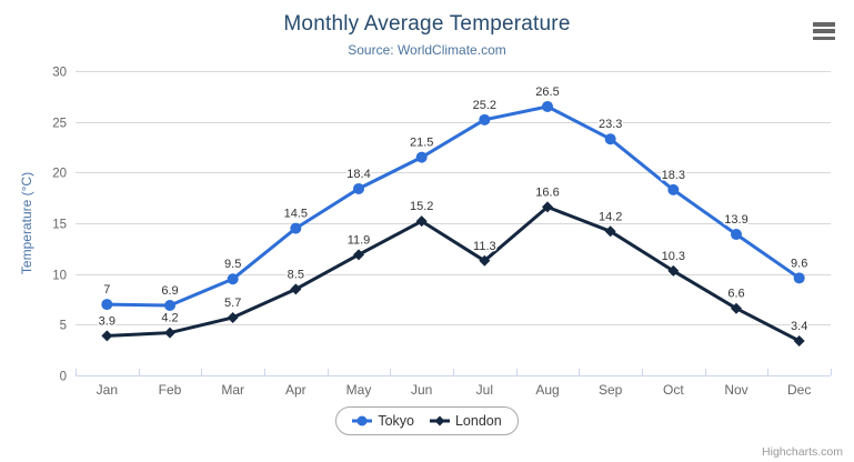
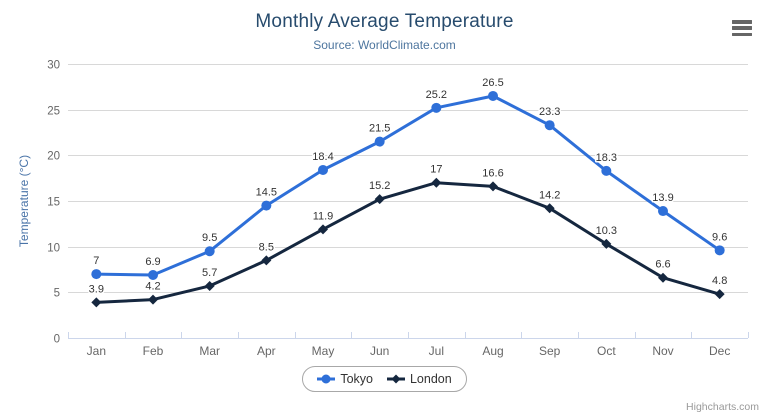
London/Jul: 11.3 -> 17
London/Dec: 3.4 -> 4.8
